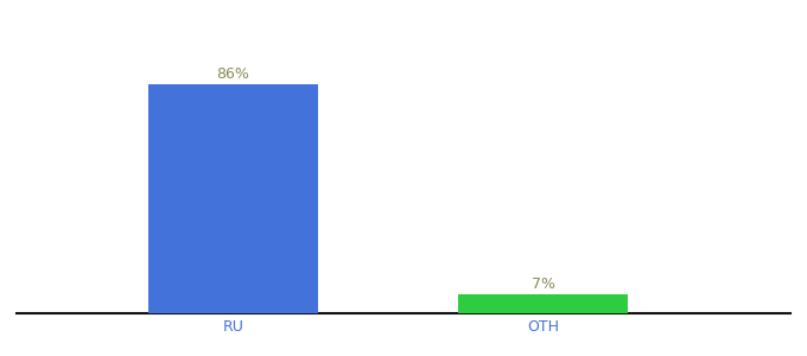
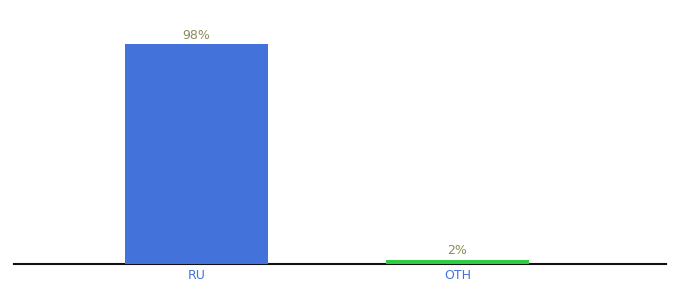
RU: 86% -> 98%
OTH: 7% -> 2%
